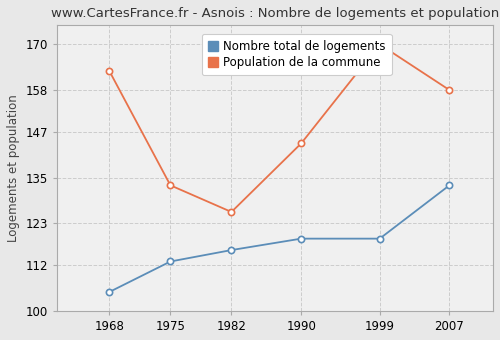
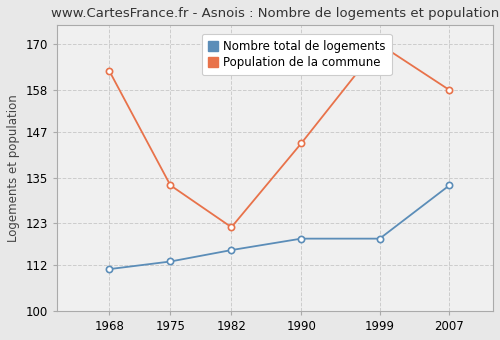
Nombre total de logements/1968: 105 -> 111
Population de la commune/1982: 126 -> 122
